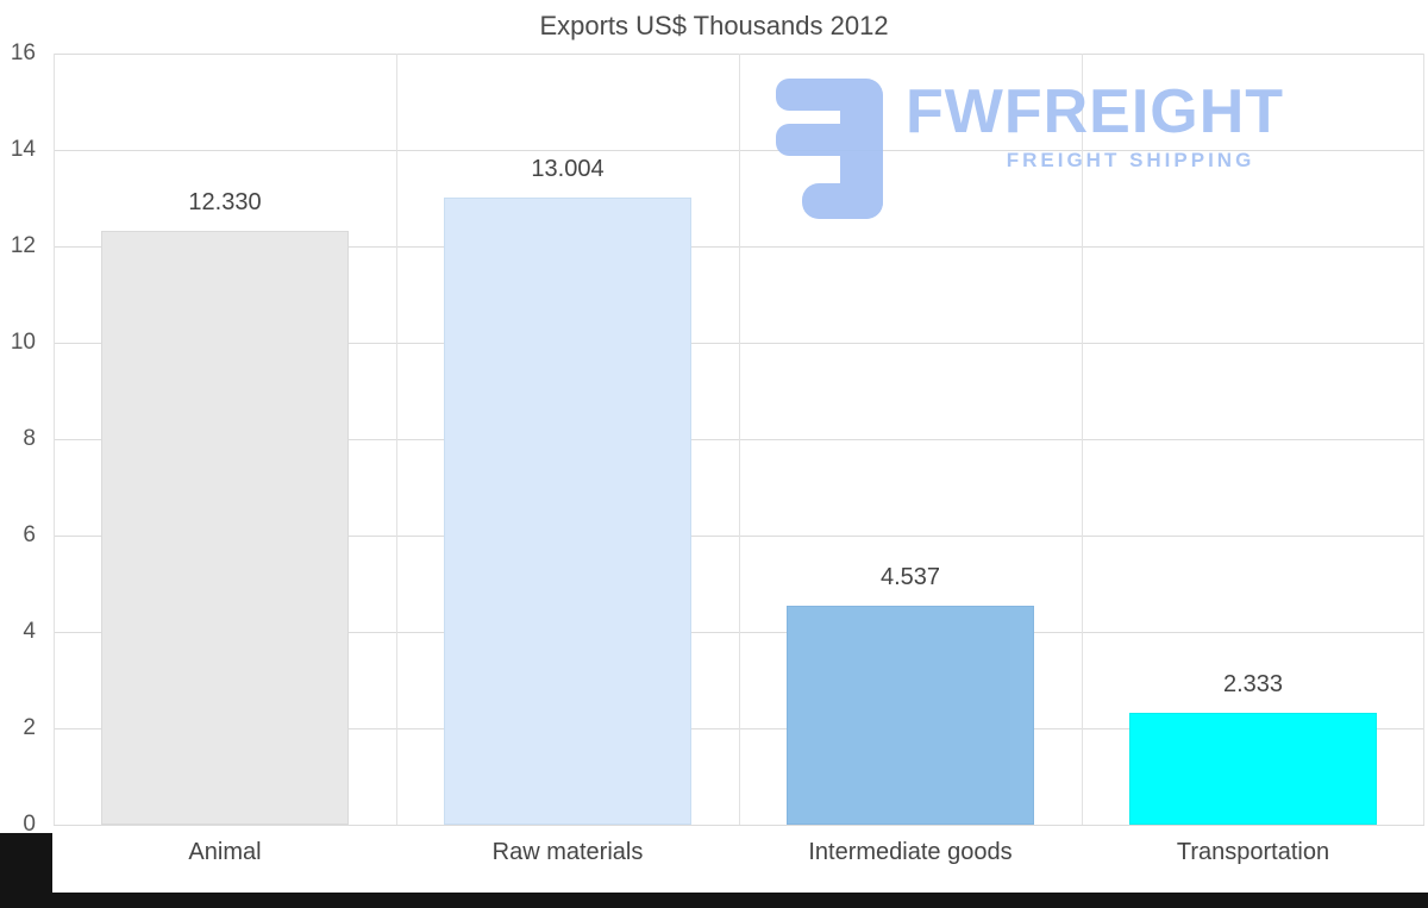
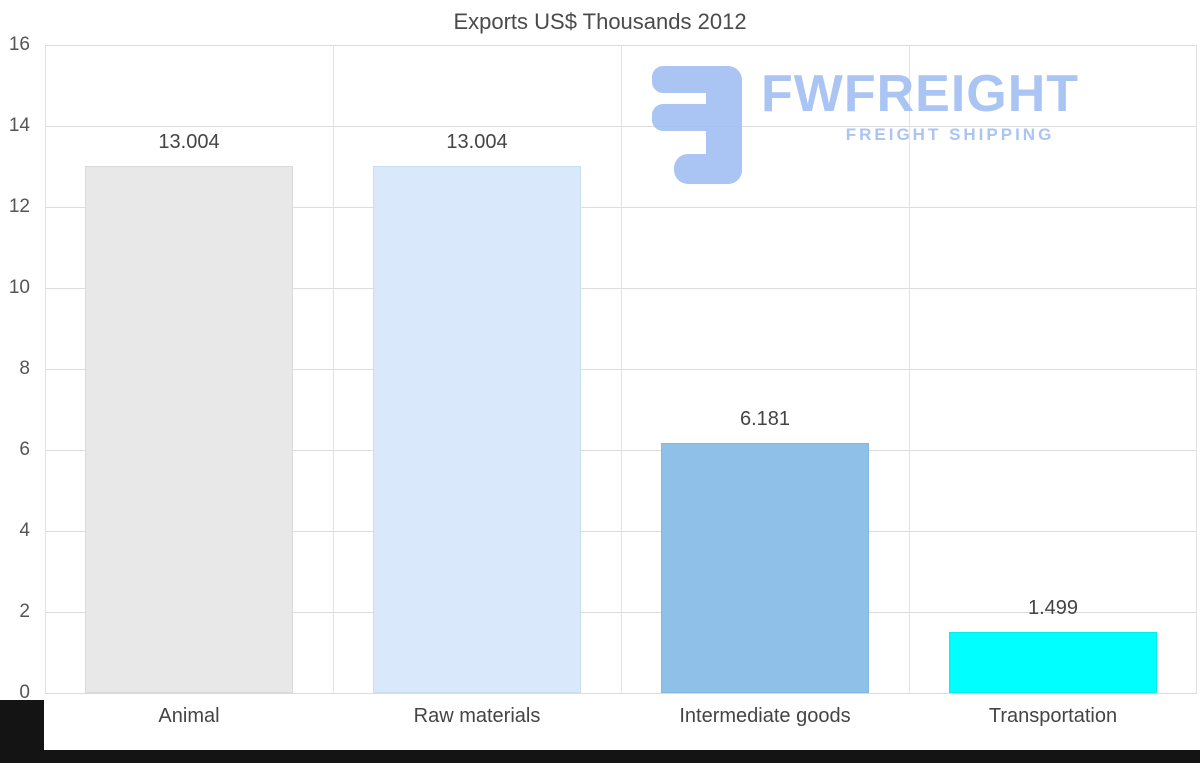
Animal: 12.330 -> 13.004
Intermediate goods: 4.537 -> 6.181
Transportation: 2.333 -> 1.499
